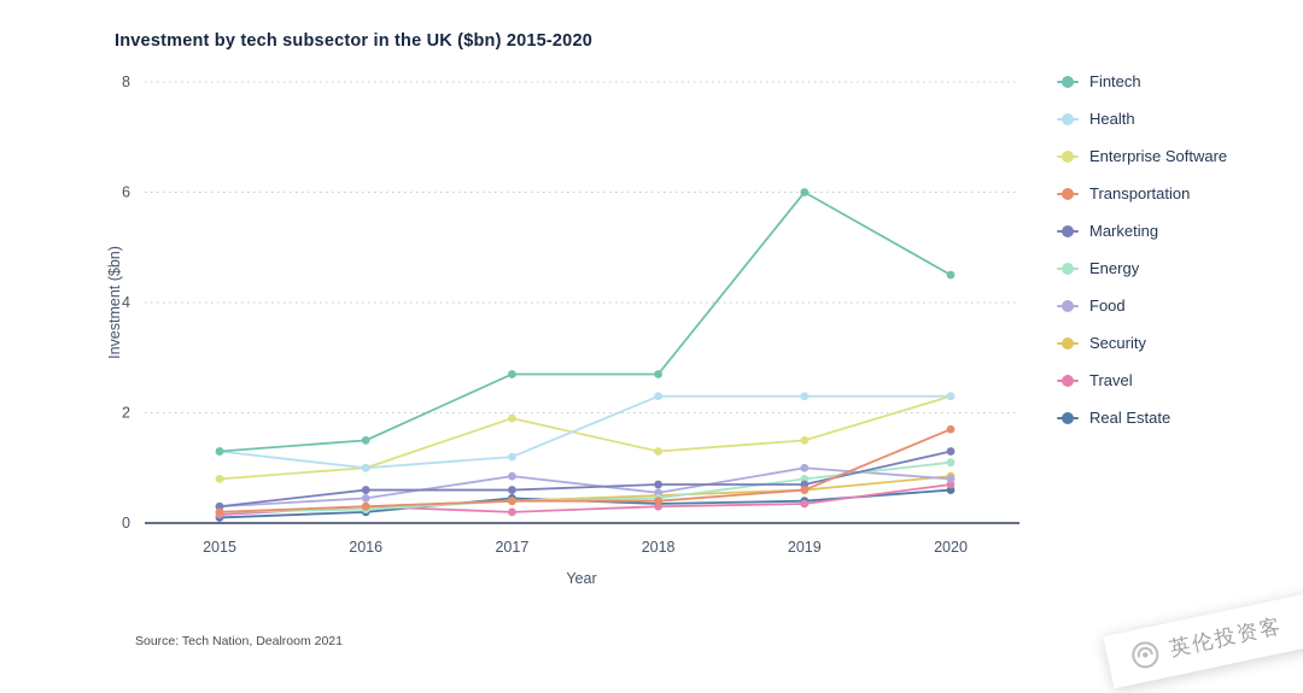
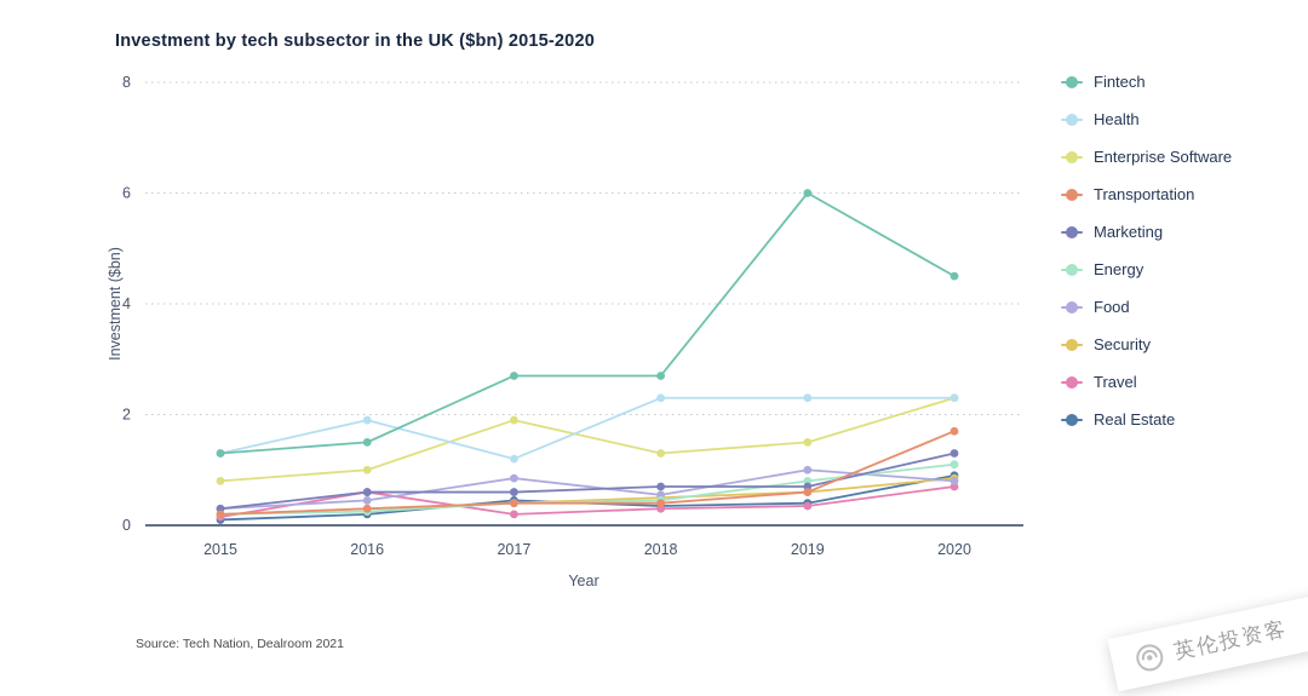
Health/2016: 1.0 -> 1.9
Travel/2016: 0.3 -> 0.6
Real Estate/2020: 0.6 -> 0.9
